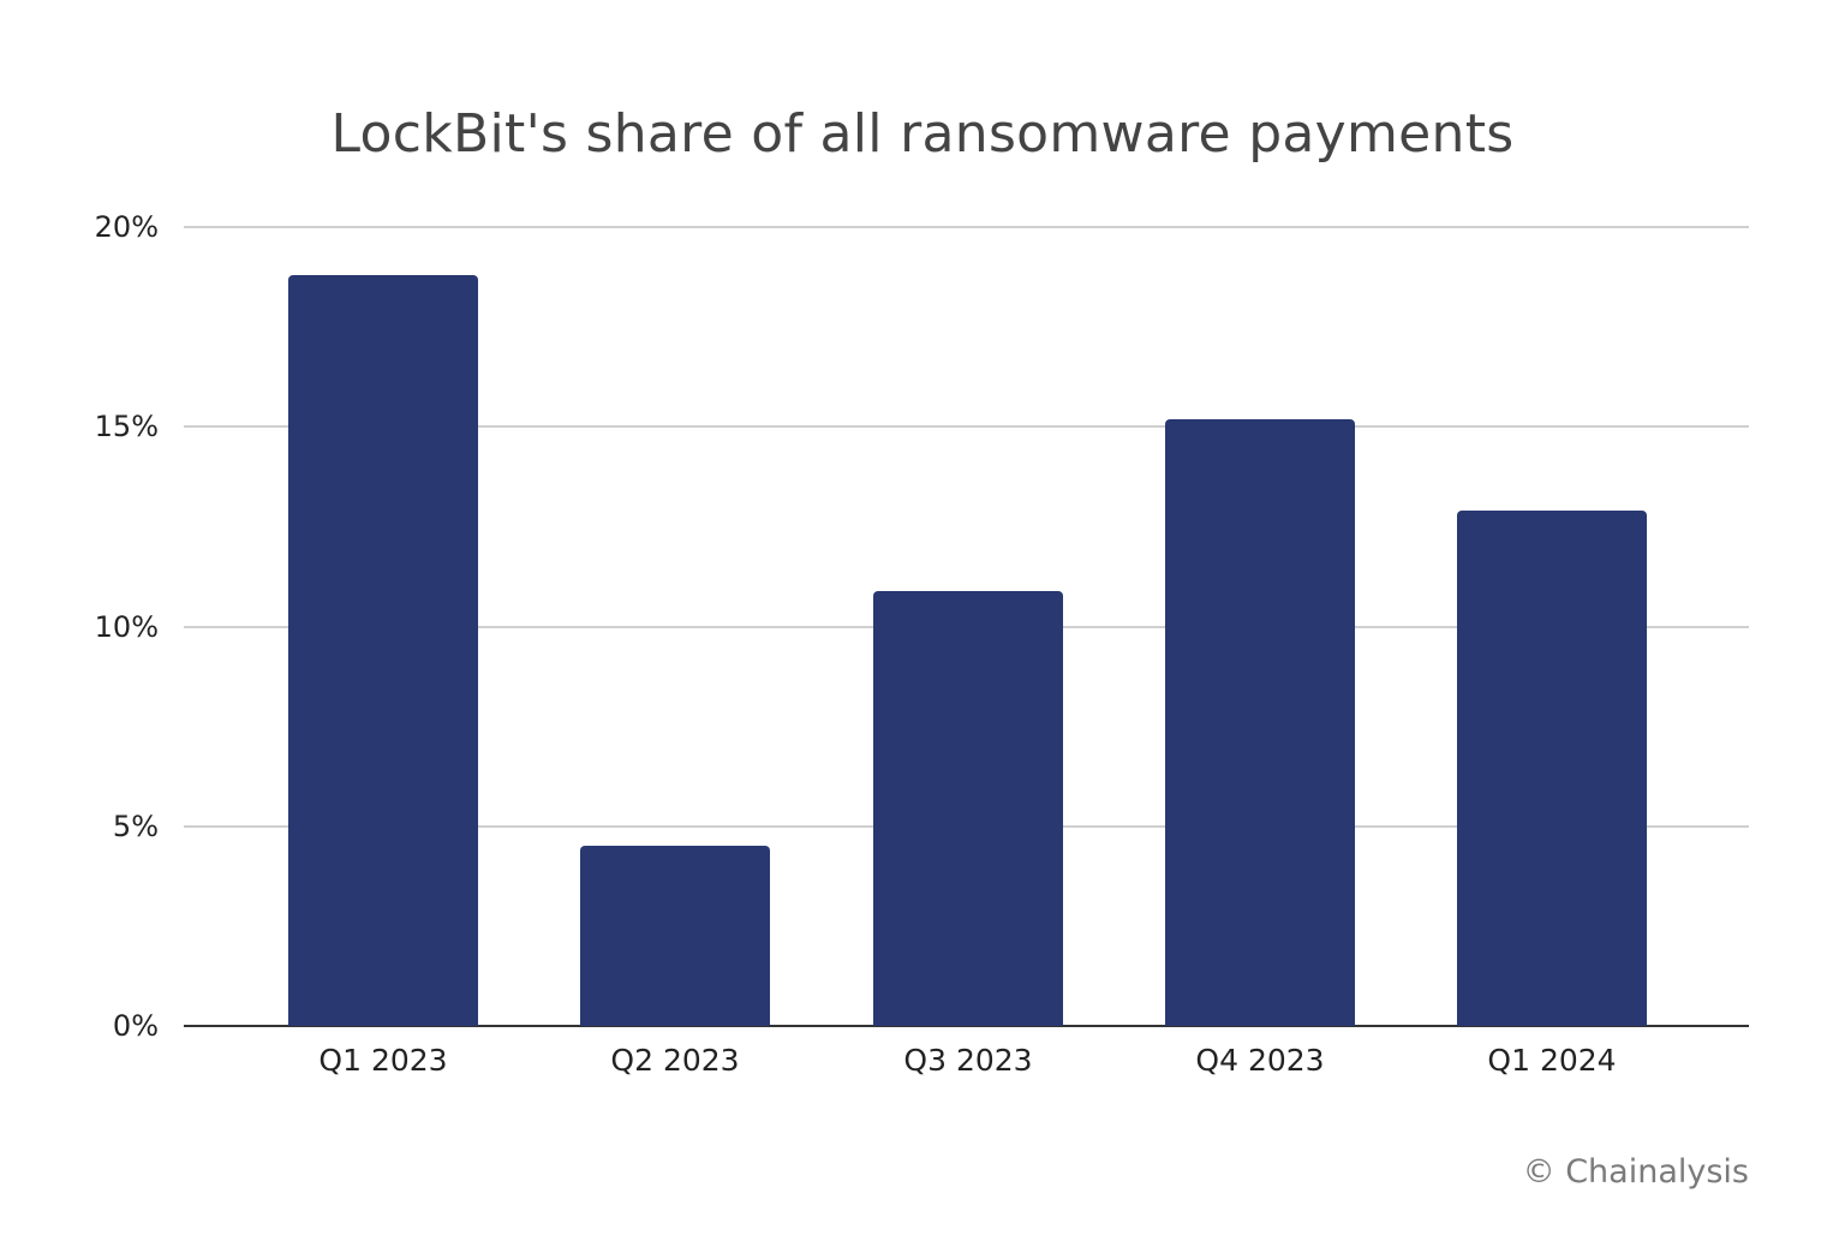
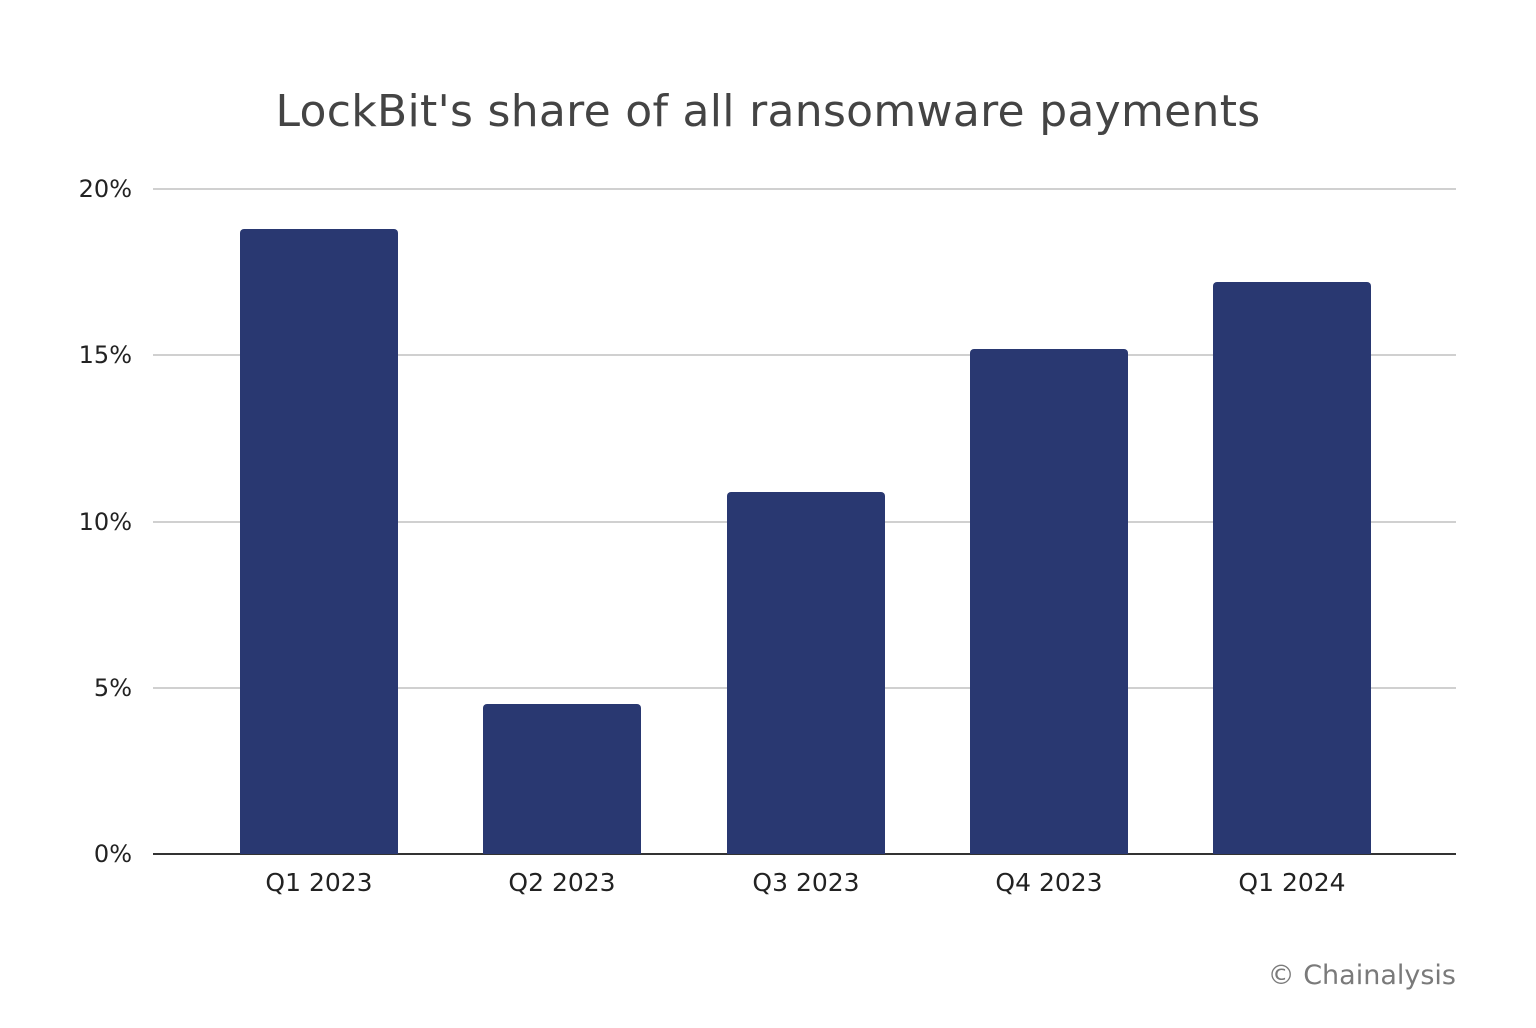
Q1 2024: 12.9% -> 17.2%
